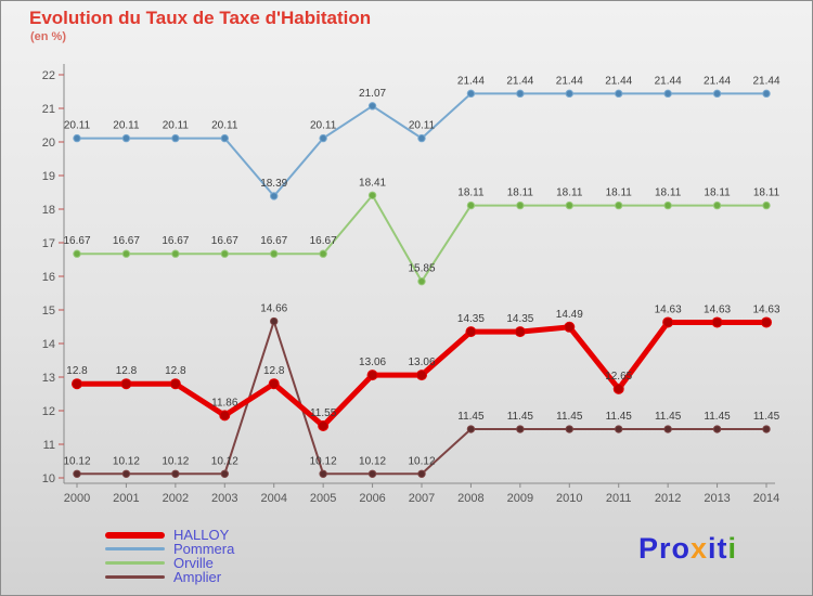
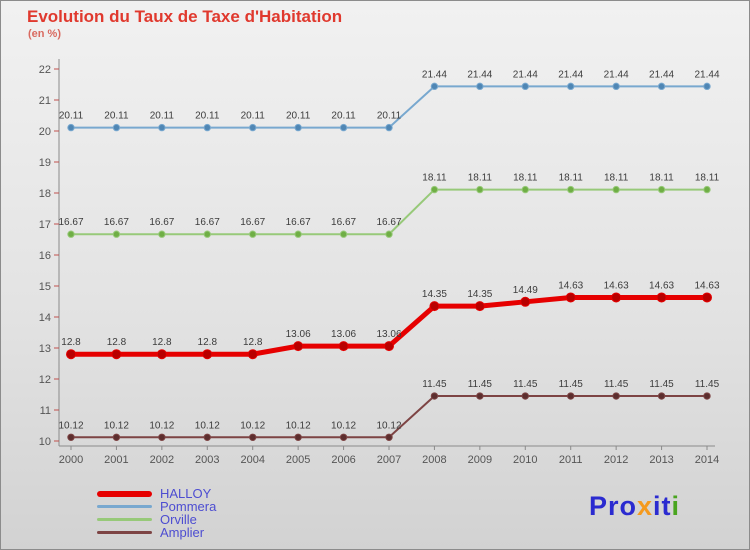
HALLOY/2003: 11.86 -> 12.8
Pommera/2004: 18.39 -> 20.11
Amplier/2004: 14.66 -> 10.12
HALLOY/2005: 11.55 -> 13.06
Pommera/2006: 21.07 -> 20.11
Orville/2006: 18.41 -> 16.67
Orville/2007: 15.85 -> 16.67
HALLOY/2011: 12.65 -> 14.63
